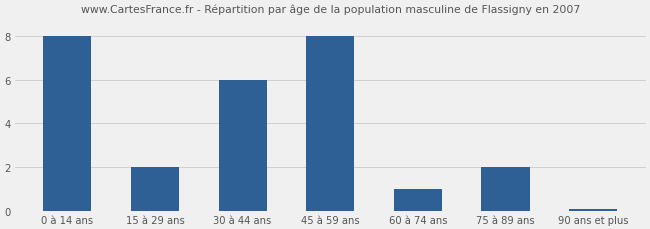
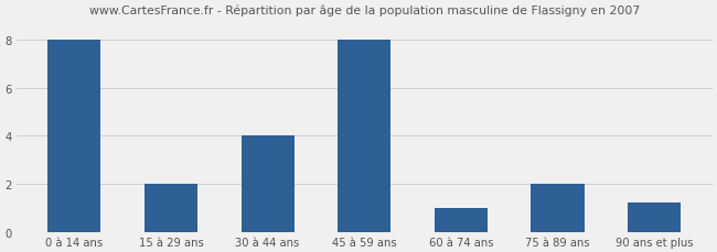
30 à 44 ans: 6.00 -> 4.00
90 ans et plus: 0.07 -> 1.20
